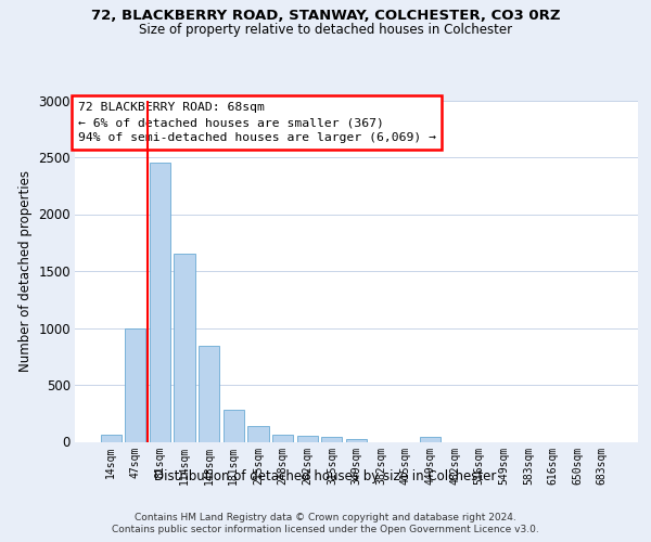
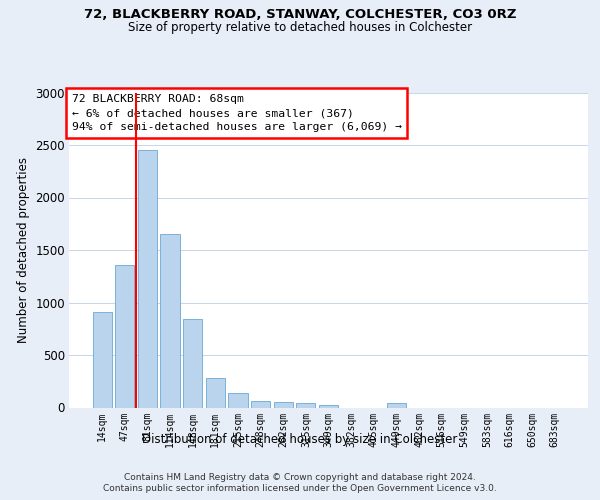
14sqm: 60 -> 910
47sqm: 1000 -> 1360
